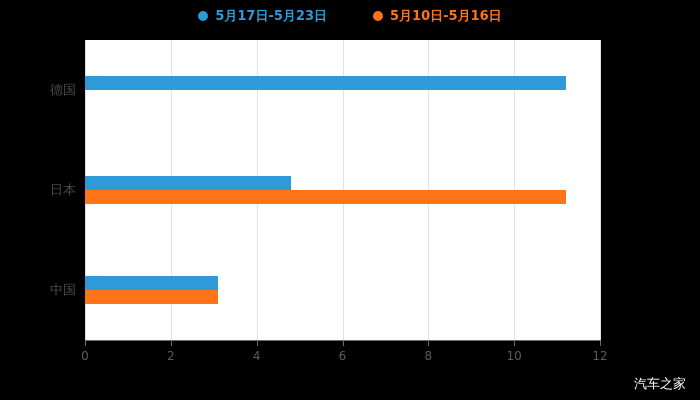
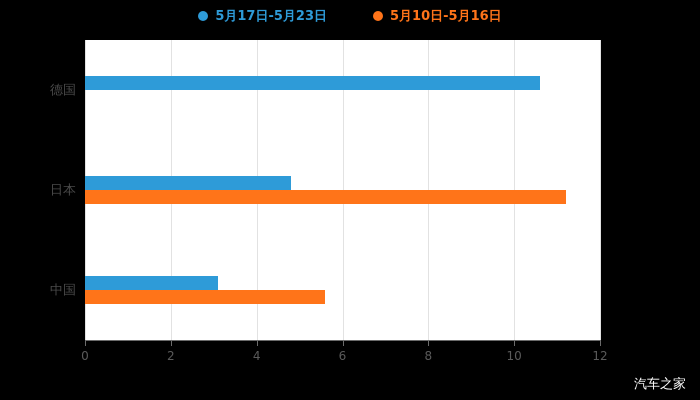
5月17日-5月23日/德国: 11.2 -> 10.6
5月10日-5月16日/中国: 3.1 -> 5.6
